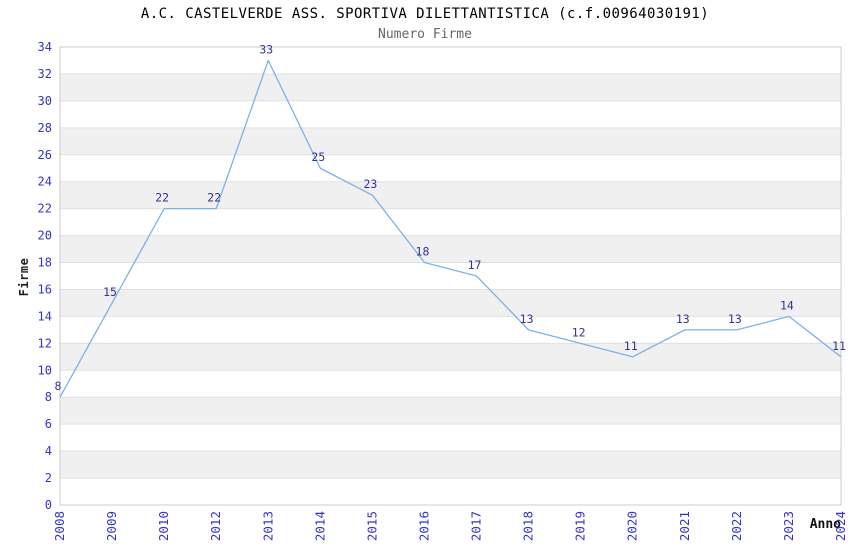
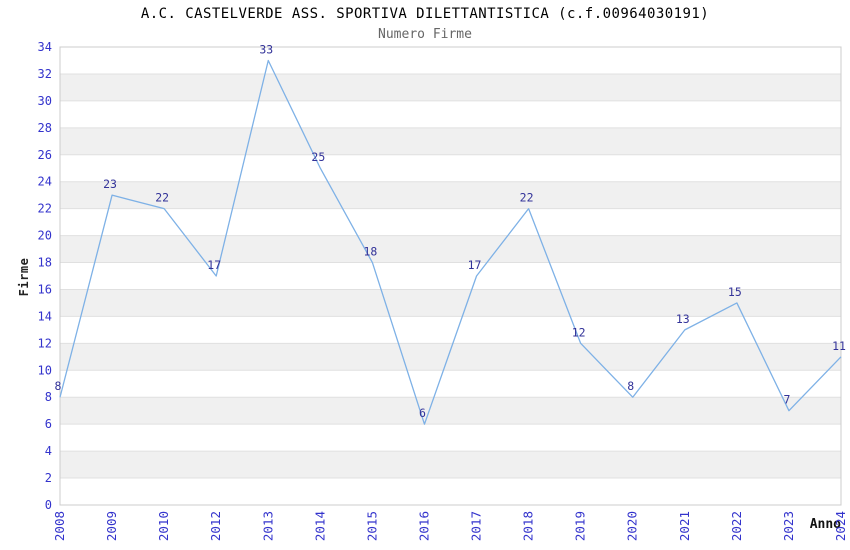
2009: 15 -> 23
2012: 22 -> 17
2015: 23 -> 18
2016: 18 -> 6
2018: 13 -> 22
2020: 11 -> 8
2022: 13 -> 15
2023: 14 -> 7
